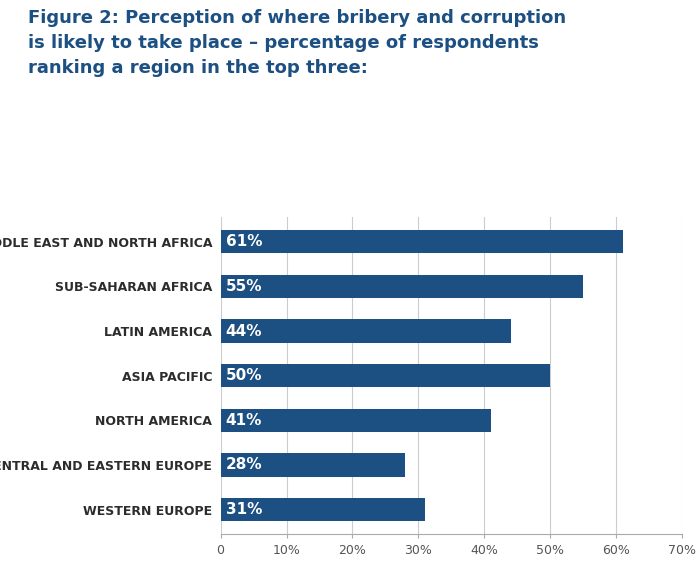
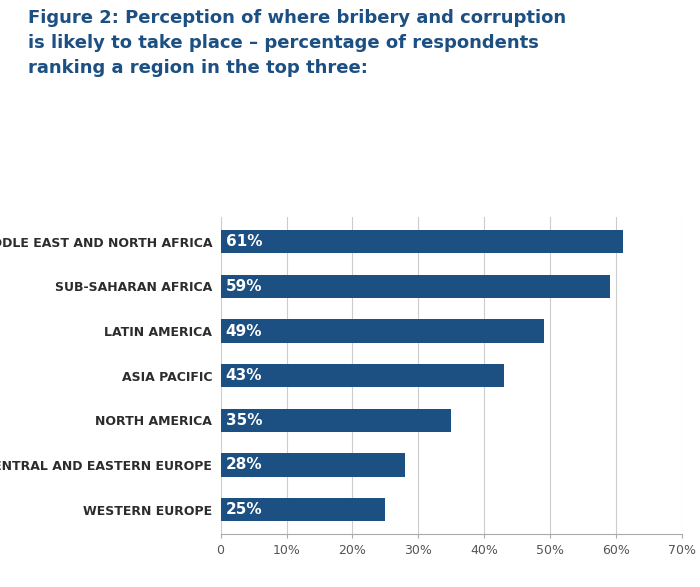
SUB-SAHARAN AFRICA: 55% -> 59%
LATIN AMERICA: 44% -> 49%
ASIA PACIFIC: 50% -> 43%
NORTH AMERICA: 41% -> 35%
WESTERN EUROPE: 31% -> 25%
